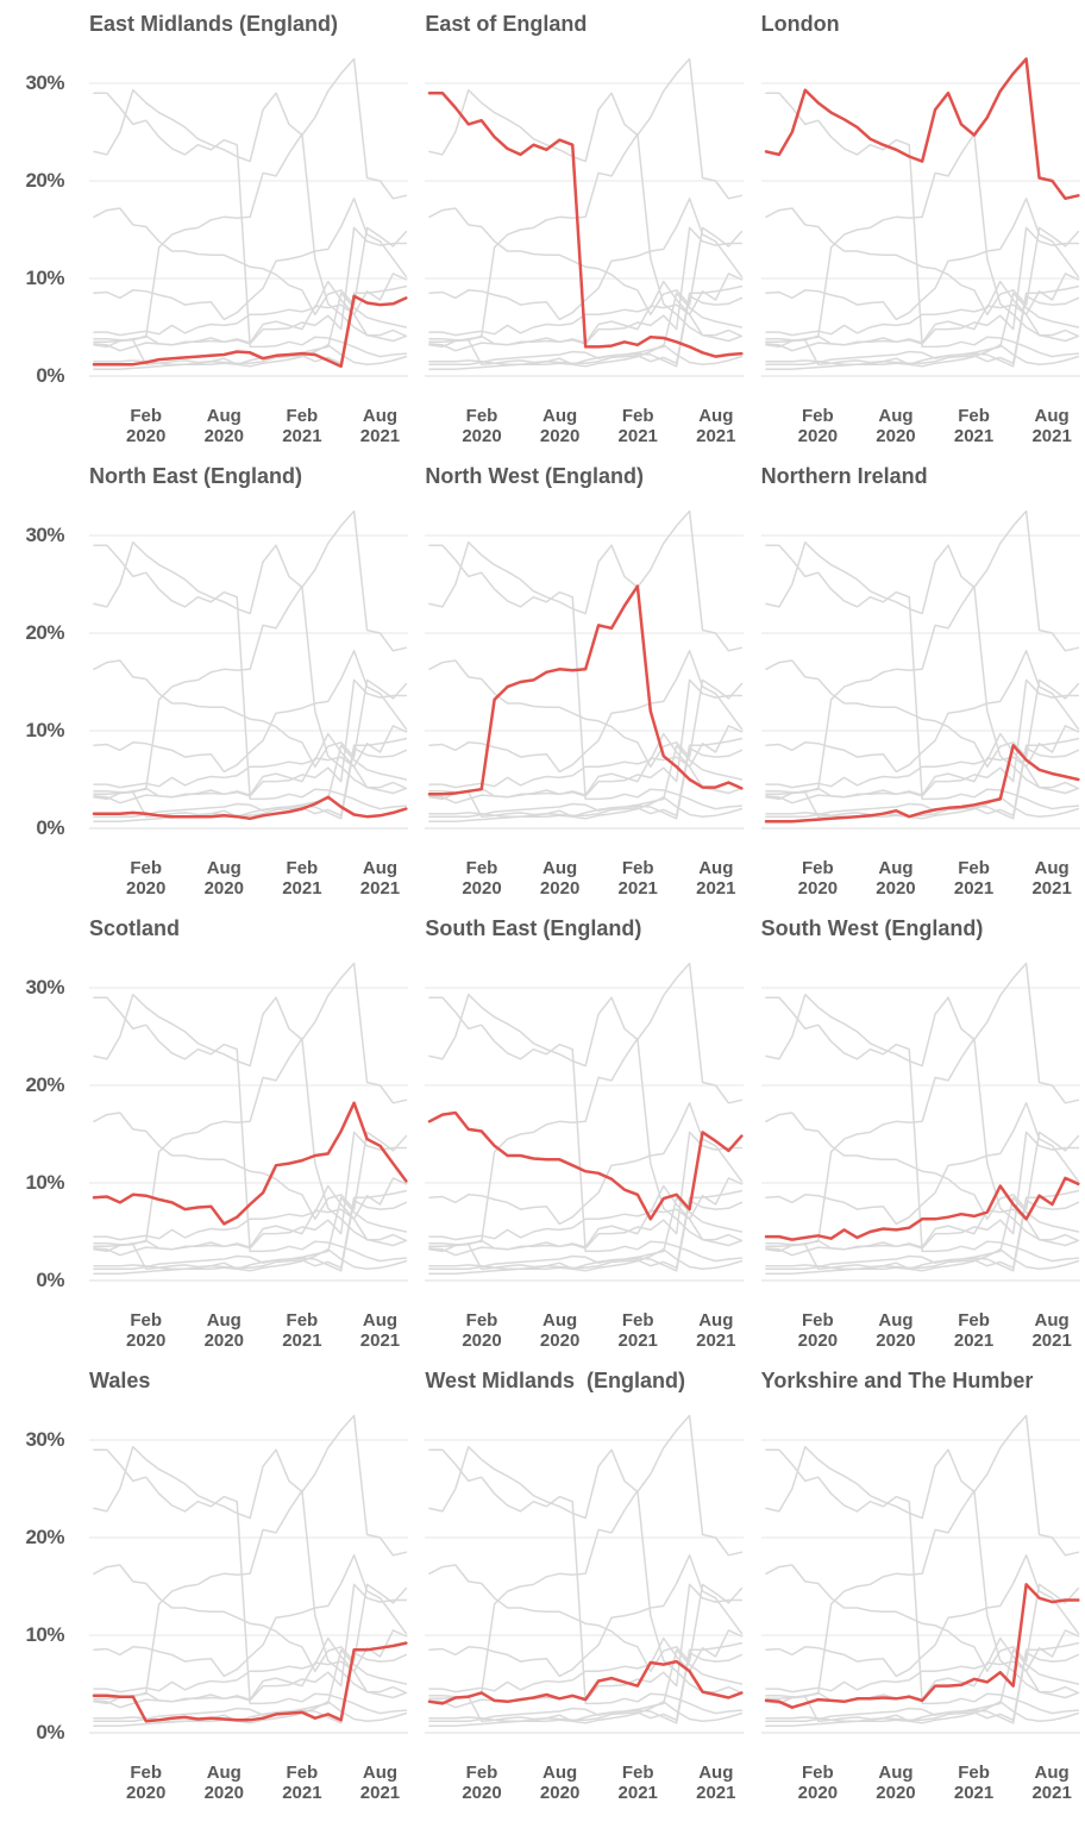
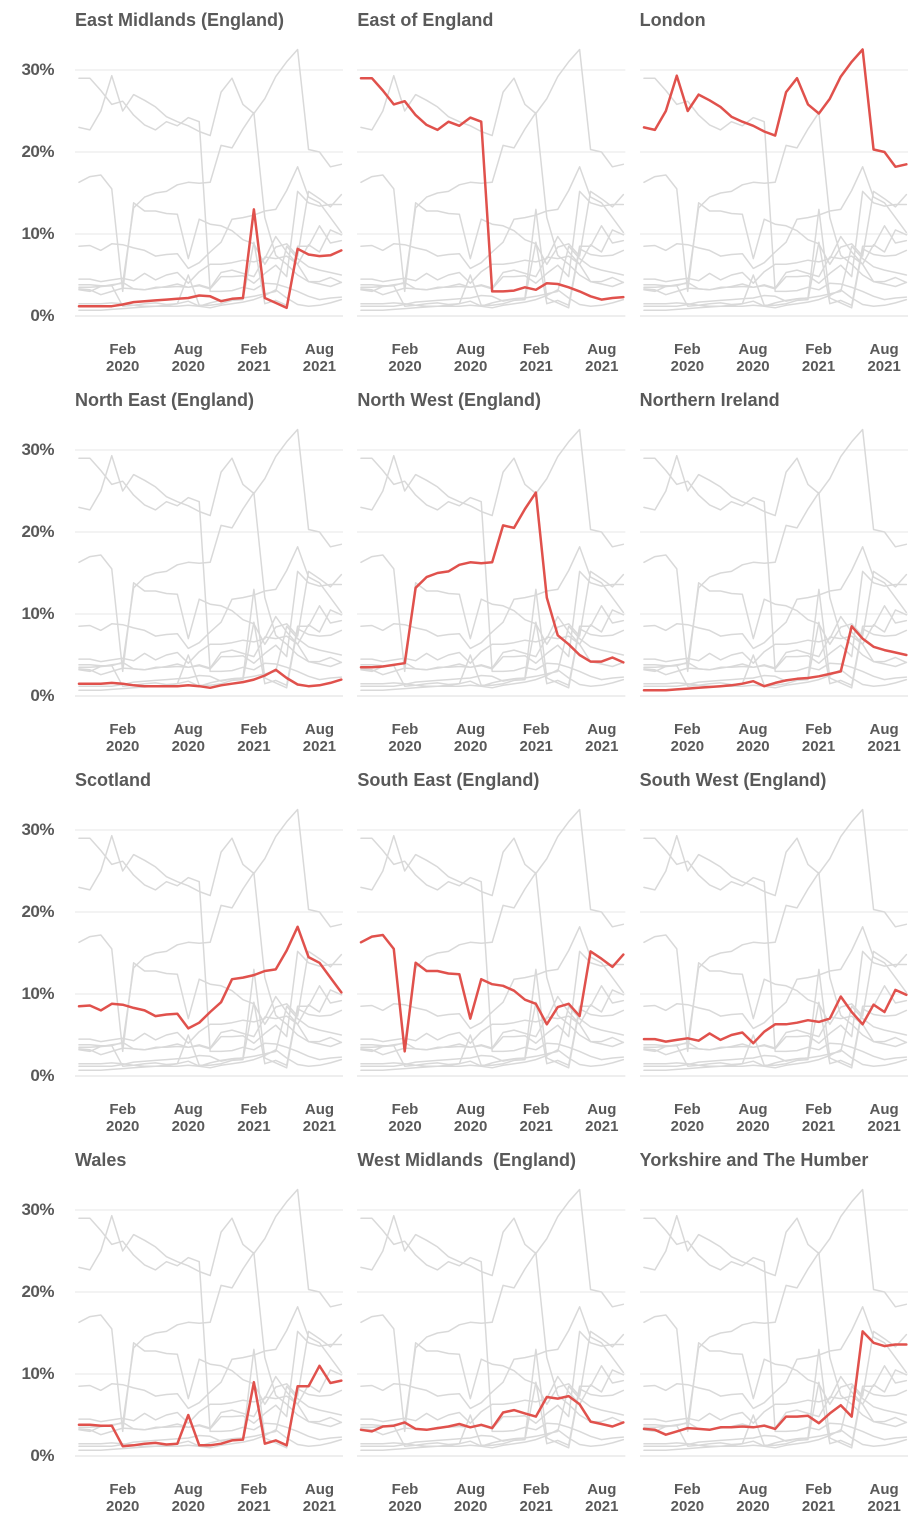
London/Feb 2020: 28% -> 25%
South East (England)/Feb 2020: 15% -> 3%
South East (England)/Aug 2020: 12% -> 7%
South West (England)/Aug 2020: 5% -> 4%
Wales/Aug 2020: 1% -> 5%
East Midlands (England)/Feb 2021: 2% -> 13%
Wales/Feb 2021: 2% -> 9%
Yorkshire and The Humber/Feb 2021: 6% -> 4%
Wales/Aug 2021: 9% -> 11%
